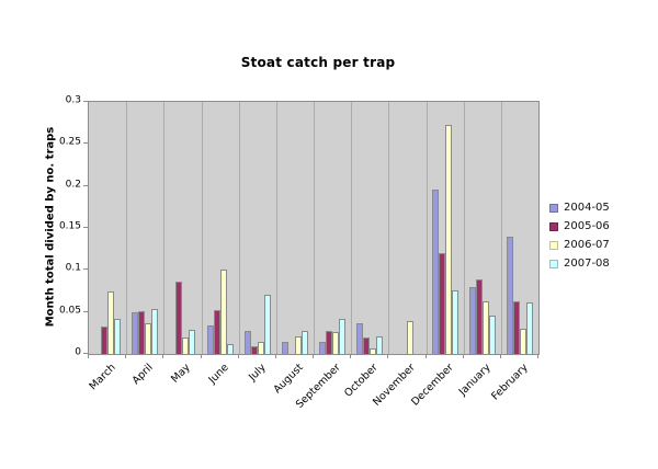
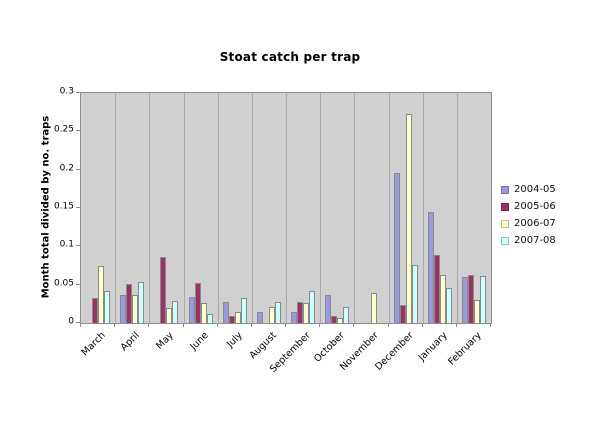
2004-05/April: 0.05 -> 0.04
2006-07/June: 0.10 -> 0.03
2007-08/July: 0.07 -> 0.03
2005-06/October: 0.02 -> 0.01
2005-06/December: 0.12 -> 0.02
2004-05/January: 0.08 -> 0.14
2004-05/February: 0.14 -> 0.06
